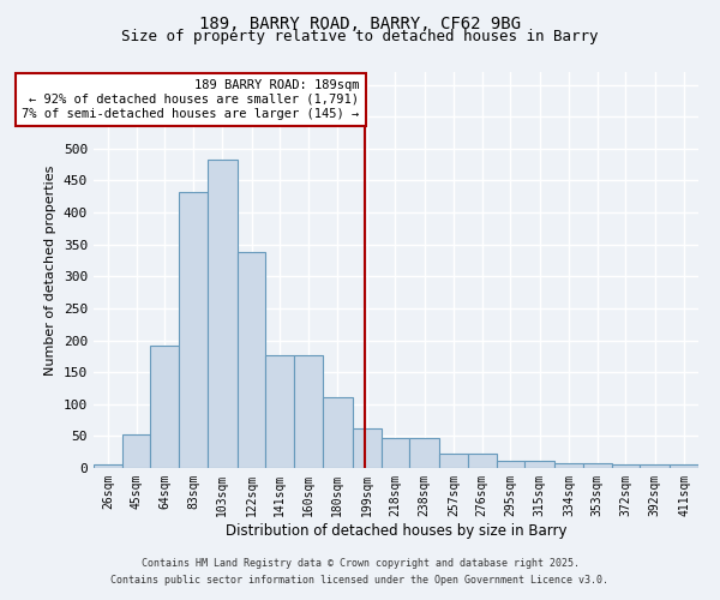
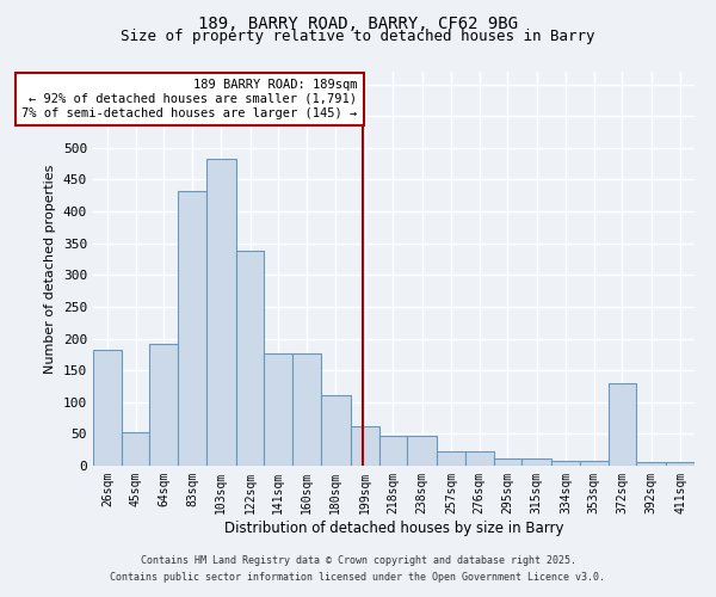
26sqm: 5 -> 182
372sqm: 5 -> 130
